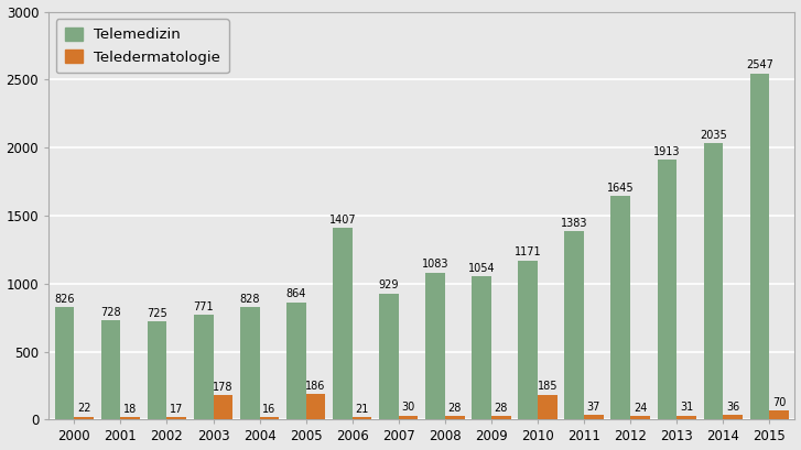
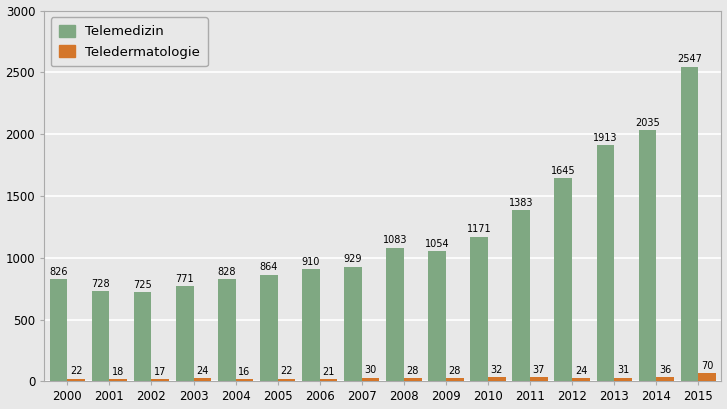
Teledermatologie/2003: 178 -> 24
Teledermatologie/2005: 186 -> 22
Telemedizin/2006: 1407 -> 910
Teledermatologie/2010: 185 -> 32
